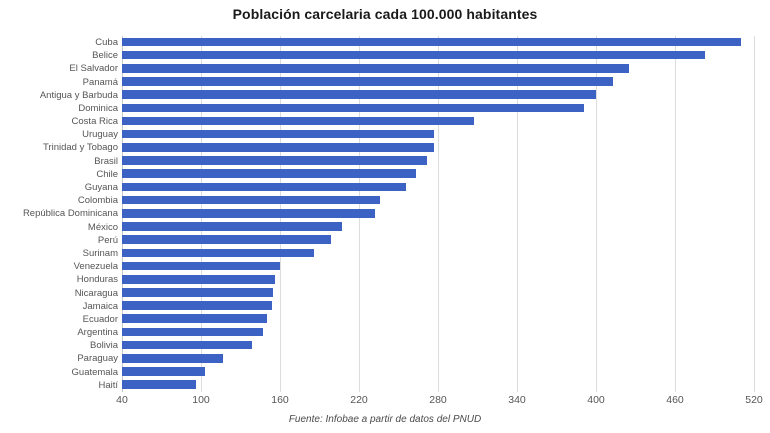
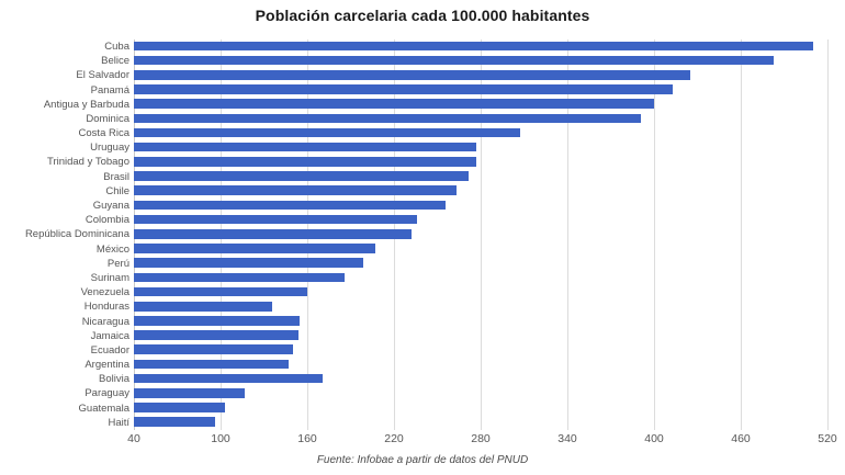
Honduras: 156 -> 136
Bolivia: 139 -> 171
